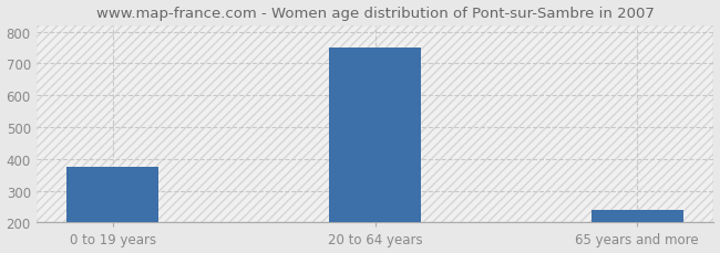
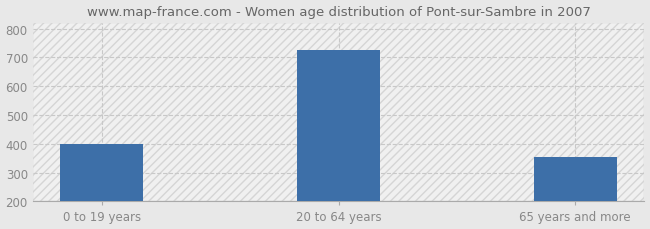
0 to 19 years: 375 -> 400
20 to 64 years: 750 -> 725
65 years and more: 238 -> 355
